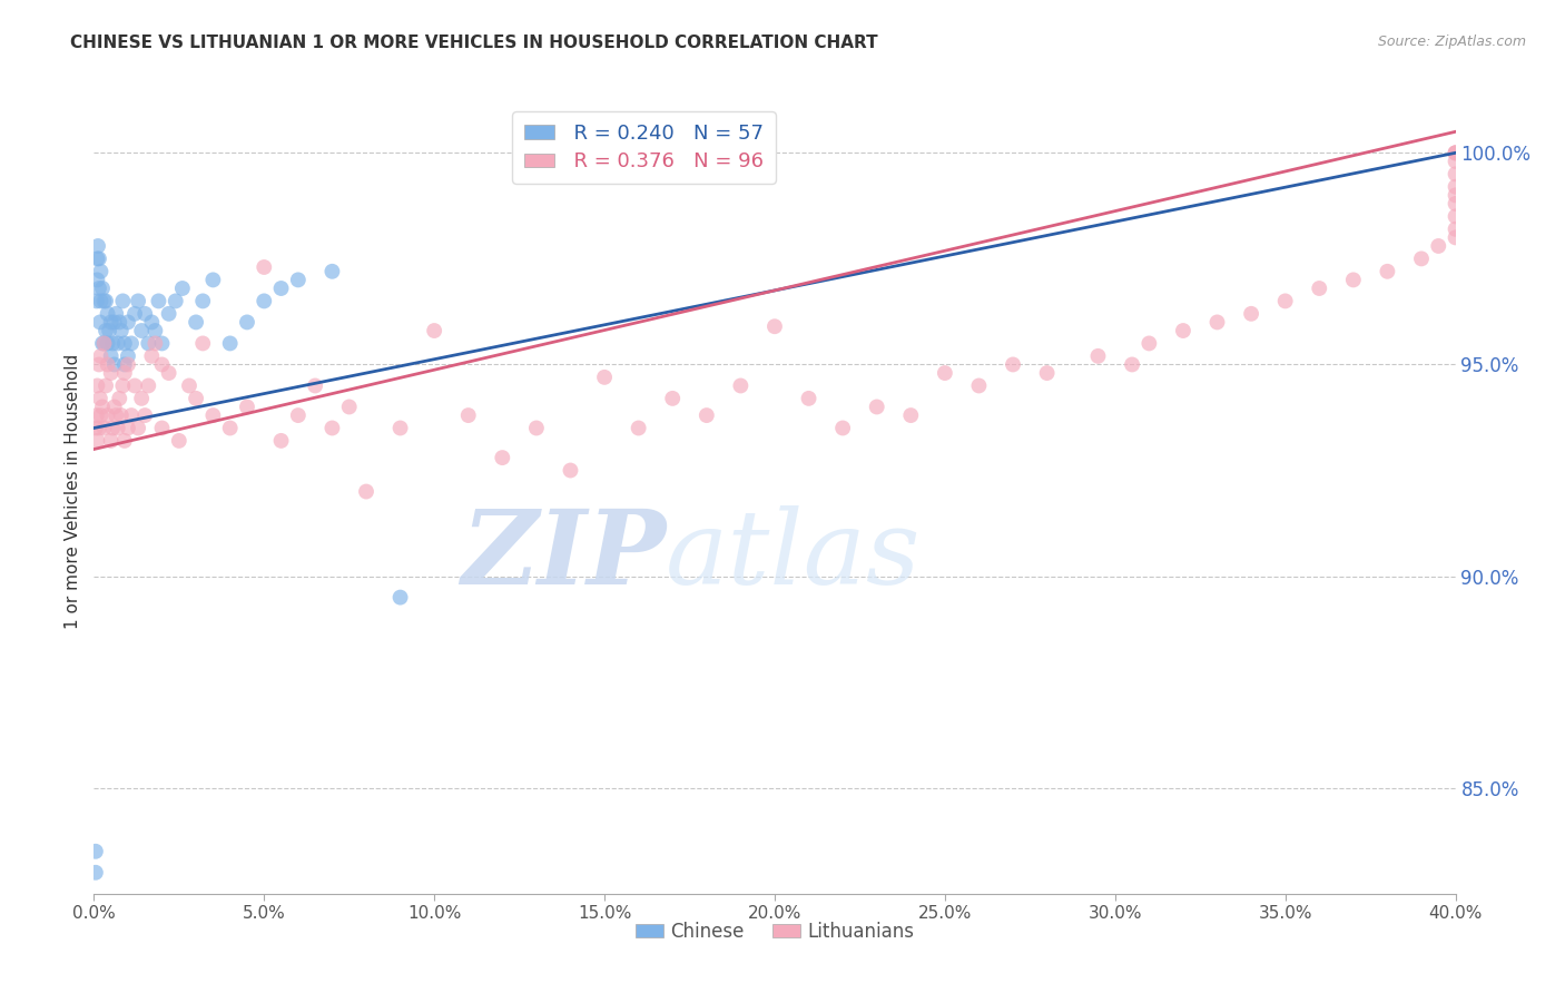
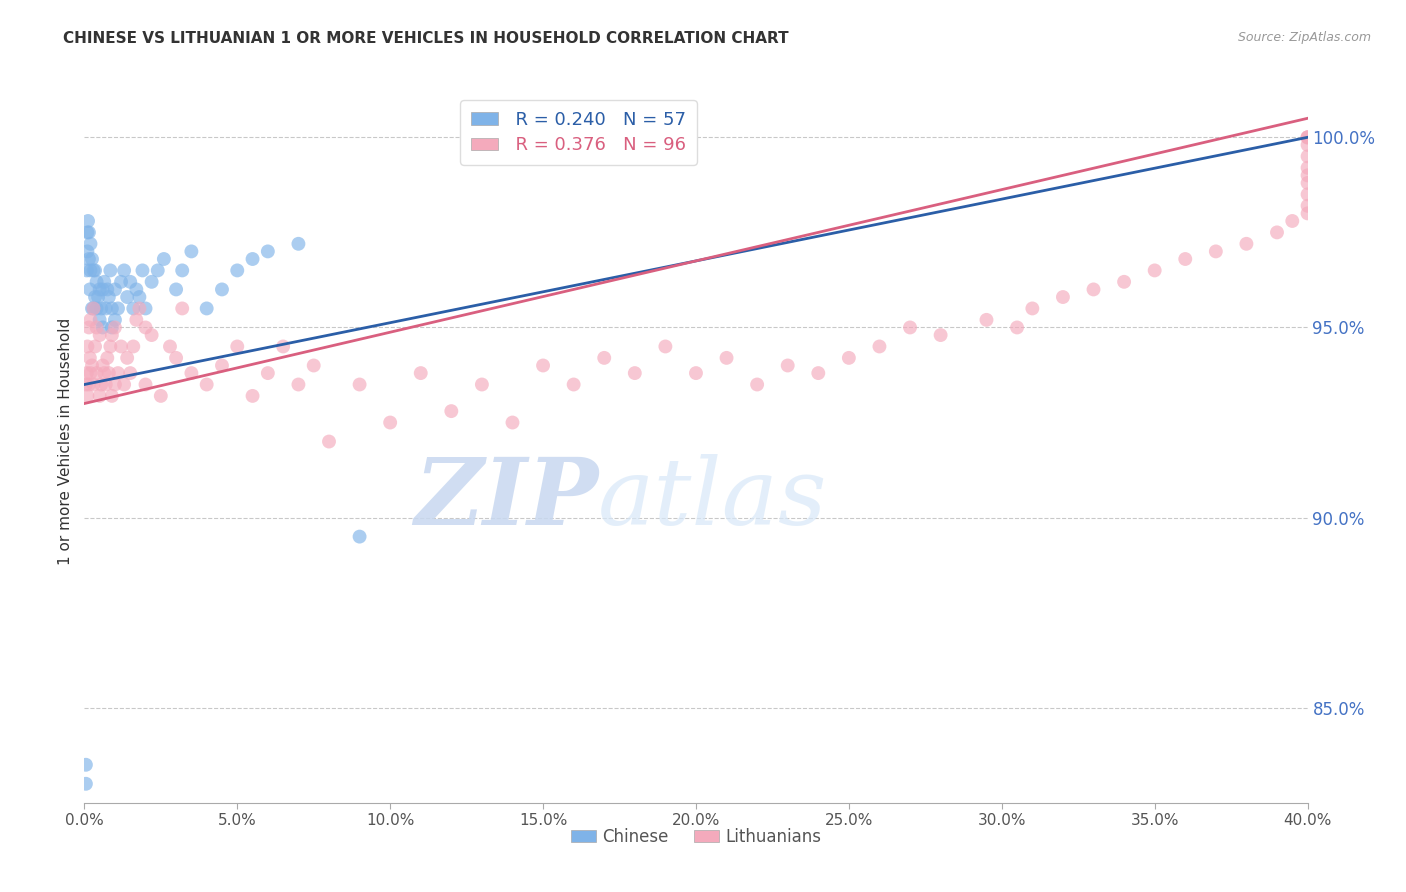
Lithuanians/5.0%: 97.3% -> 94.5%
Lithuanians/10.0%: 95.8% -> 92.5%
Lithuanians/15.0%: 94.7% -> 94.0%
Lithuanians/20.0%: 95.9% -> 93.8%
Lithuanians/25.0%: 94.8% -> 94.2%
